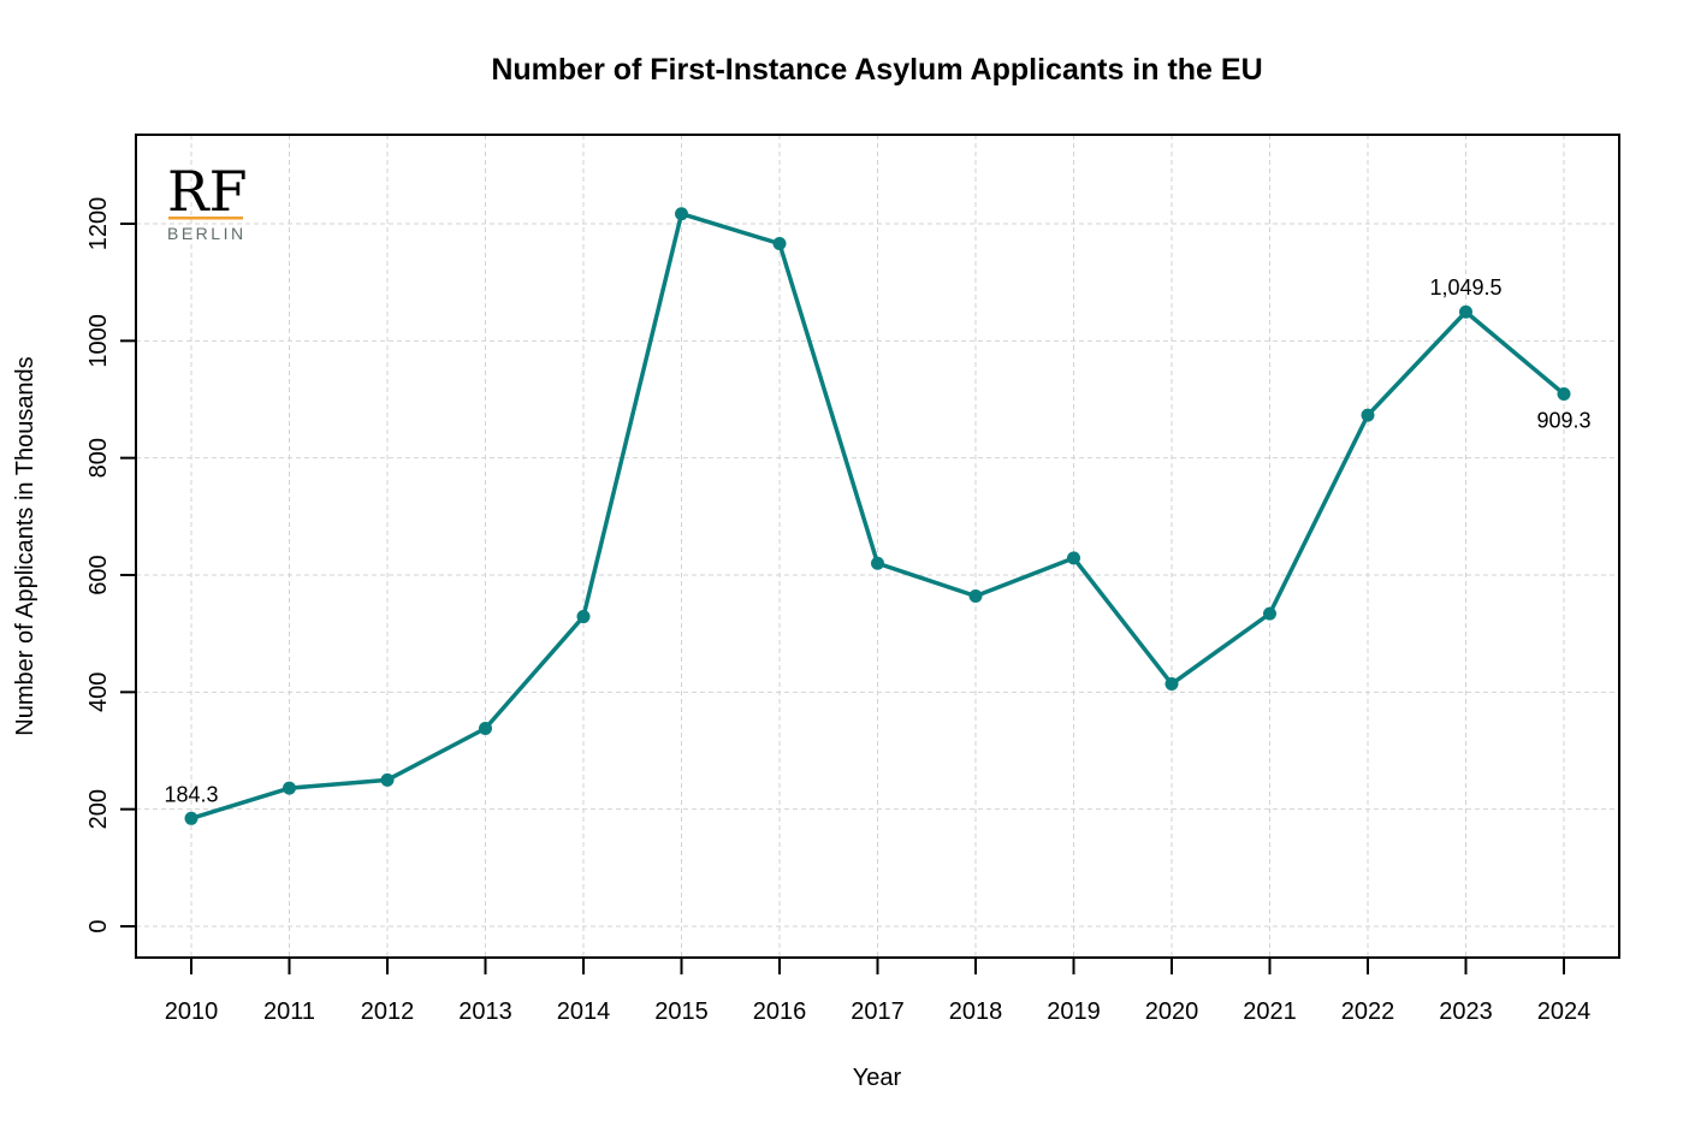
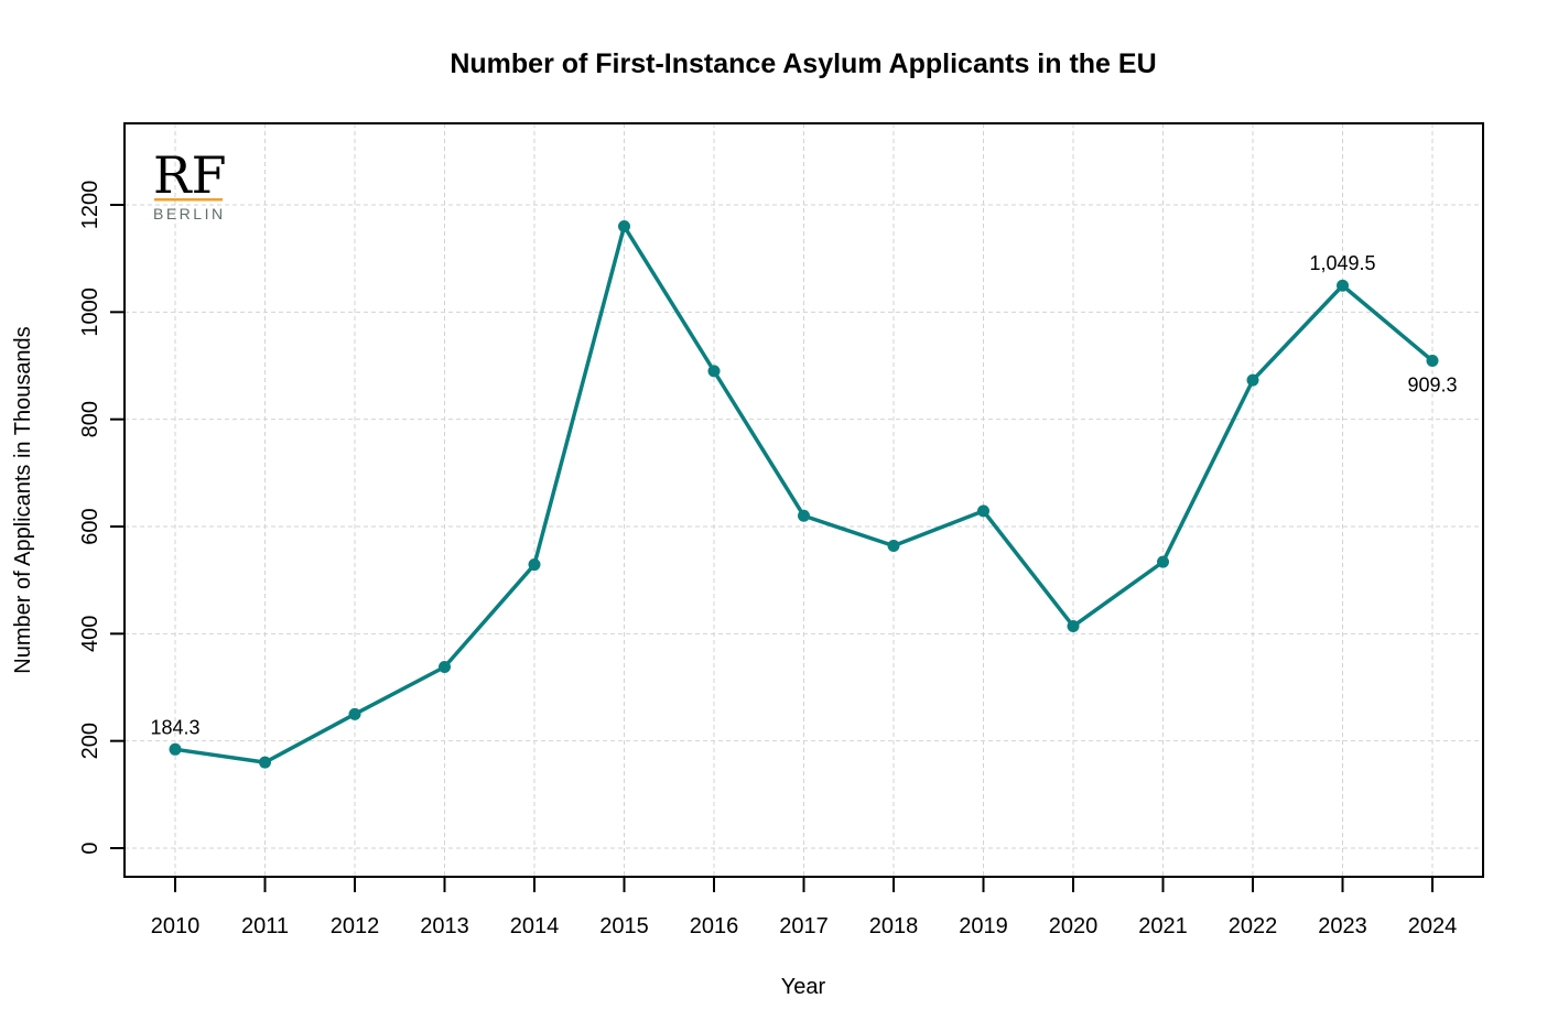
2011: 240 -> 160
2015: 1220 -> 1160
2016: 1170 -> 890
